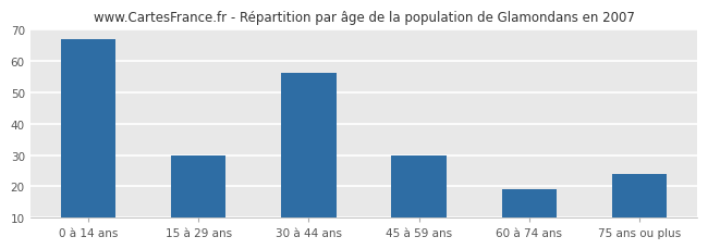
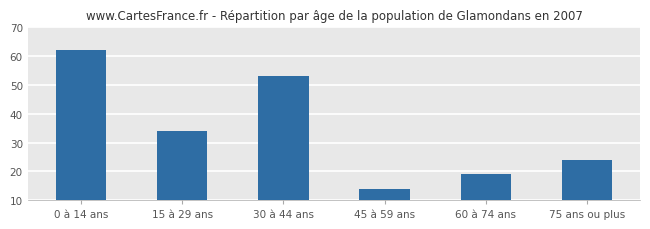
0 à 14 ans: 67 -> 62
15 à 29 ans: 30 -> 34
30 à 44 ans: 56 -> 53
45 à 59 ans: 30 -> 14
